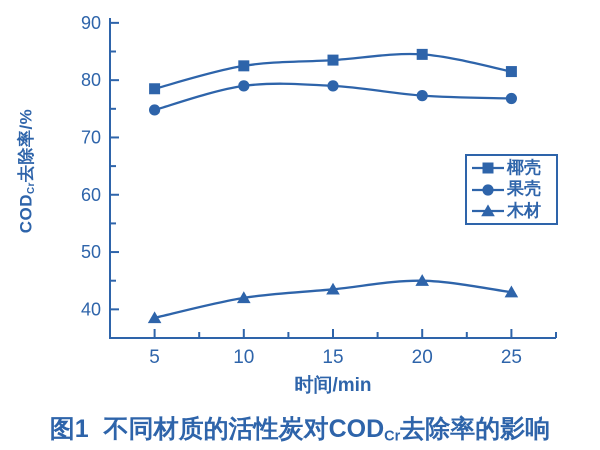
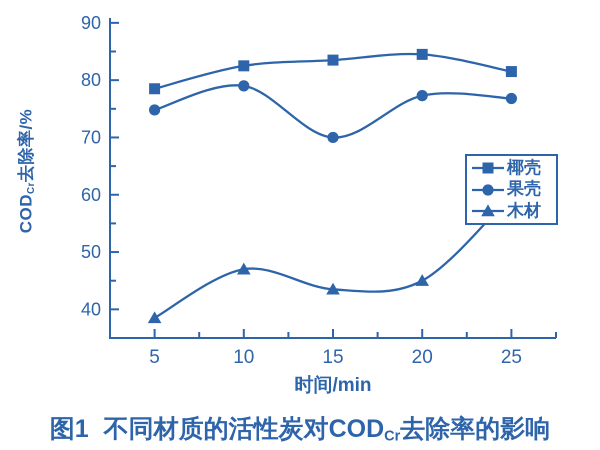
木材/10: 42 -> 47
果壳/15: 79 -> 70
木材/25: 43 -> 60
